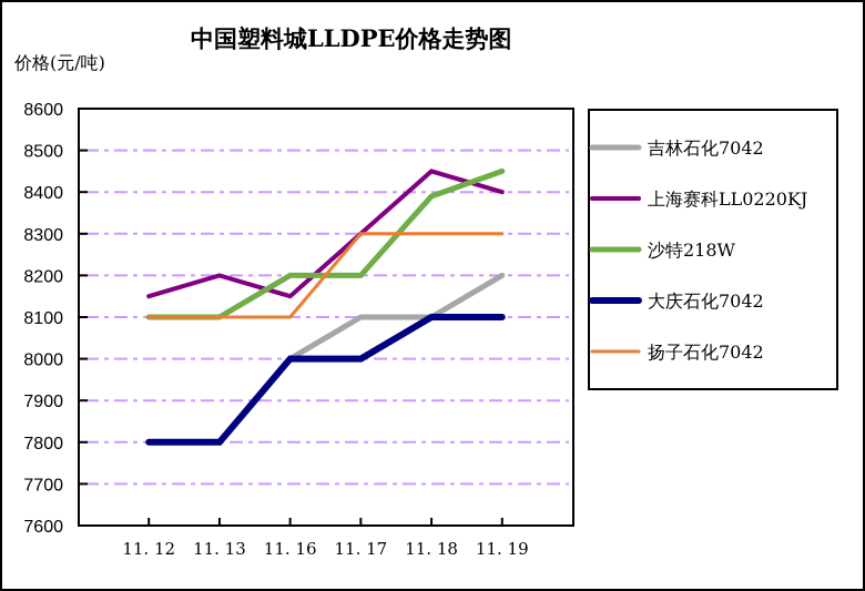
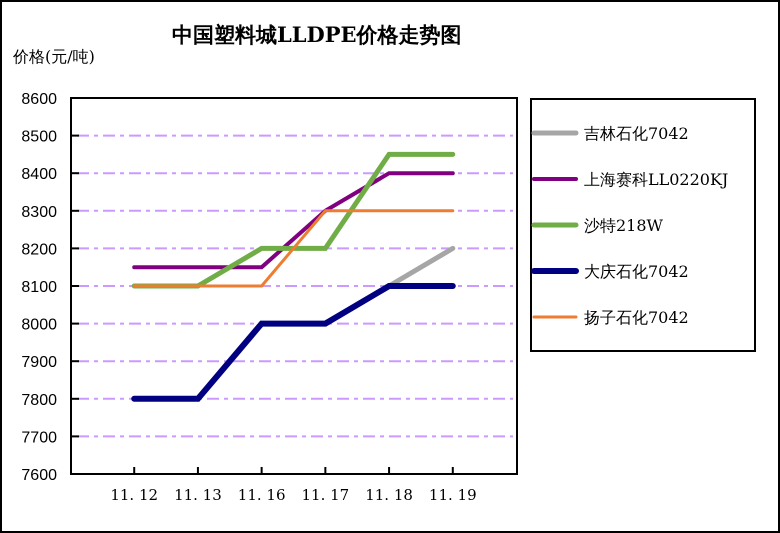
上海赛科LL0220KJ/11.13: 8200 -> 8150
吉林石化7042/11.17: 8100 -> 8000
上海赛科LL0220KJ/11.18: 8450 -> 8400
沙特218W/11.18: 8390 -> 8450
